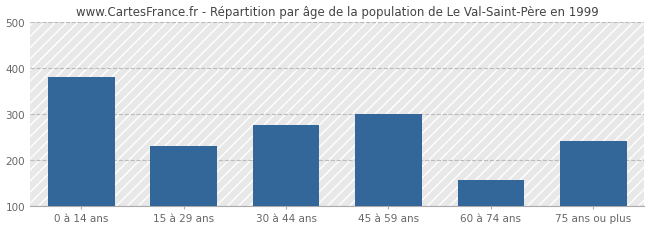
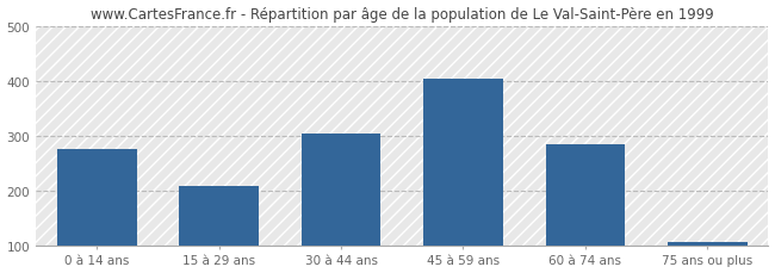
0 à 14 ans: 380 -> 275
15 à 29 ans: 230 -> 208
30 à 44 ans: 275 -> 303
45 à 59 ans: 300 -> 403
60 à 74 ans: 155 -> 285
75 ans ou plus: 240 -> 107
